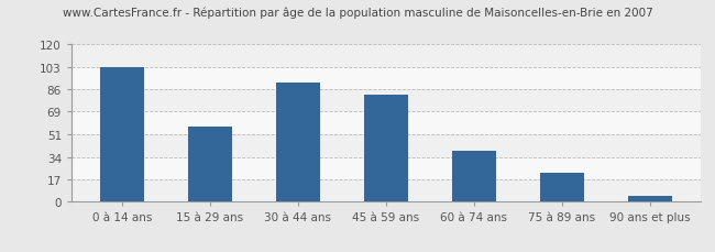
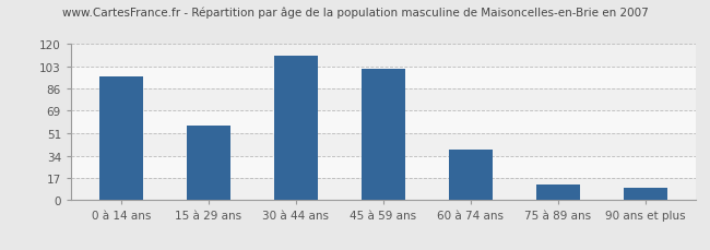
0 à 14 ans: 103 -> 95
30 à 44 ans: 91 -> 111
45 à 59 ans: 82 -> 101
75 à 89 ans: 22 -> 12
90 ans et plus: 4 -> 9
